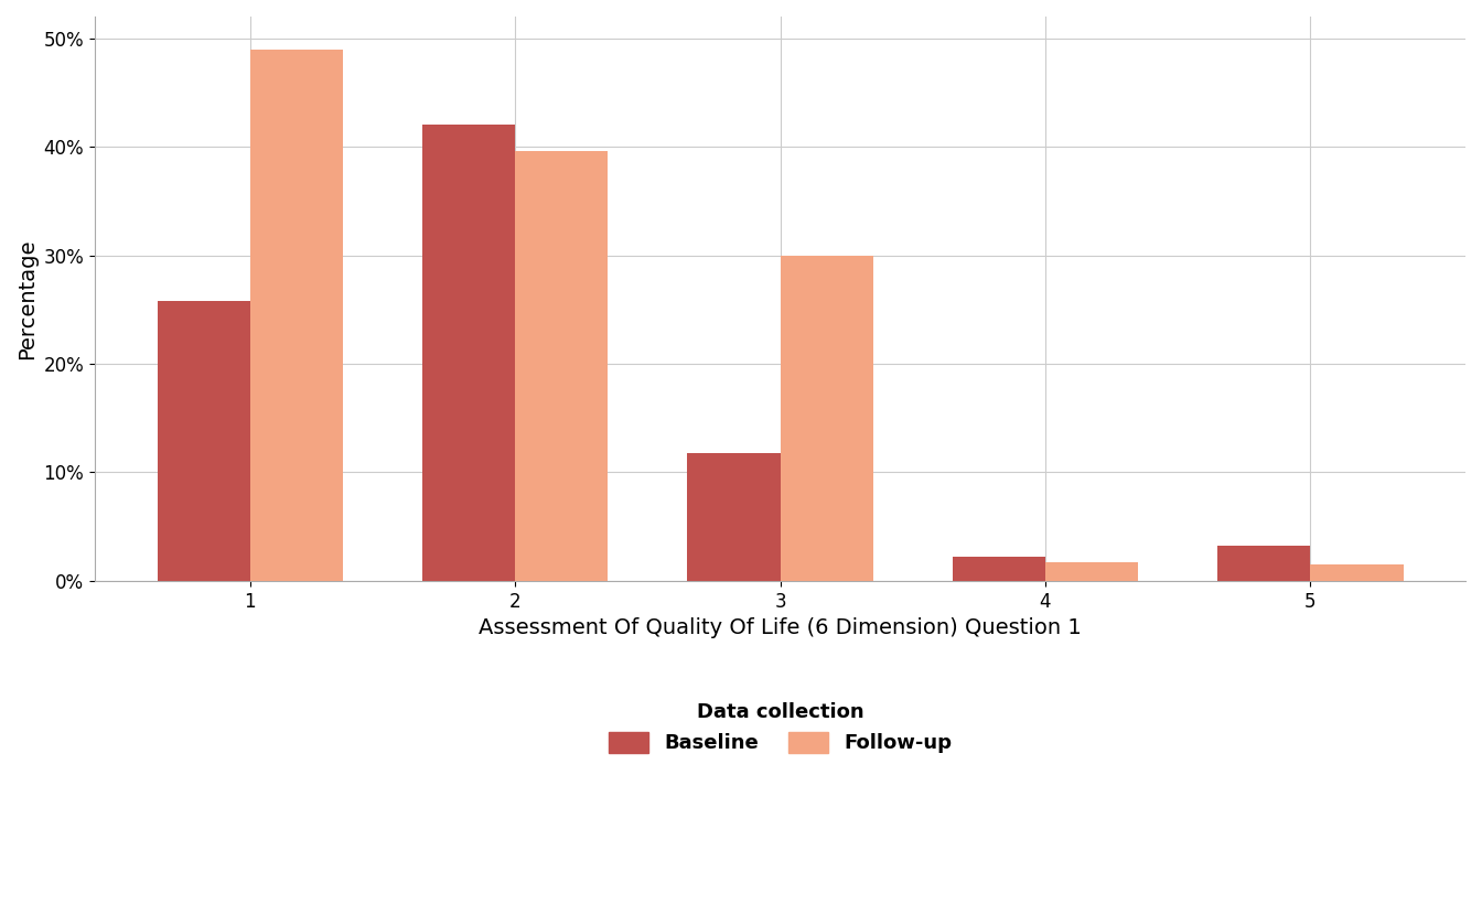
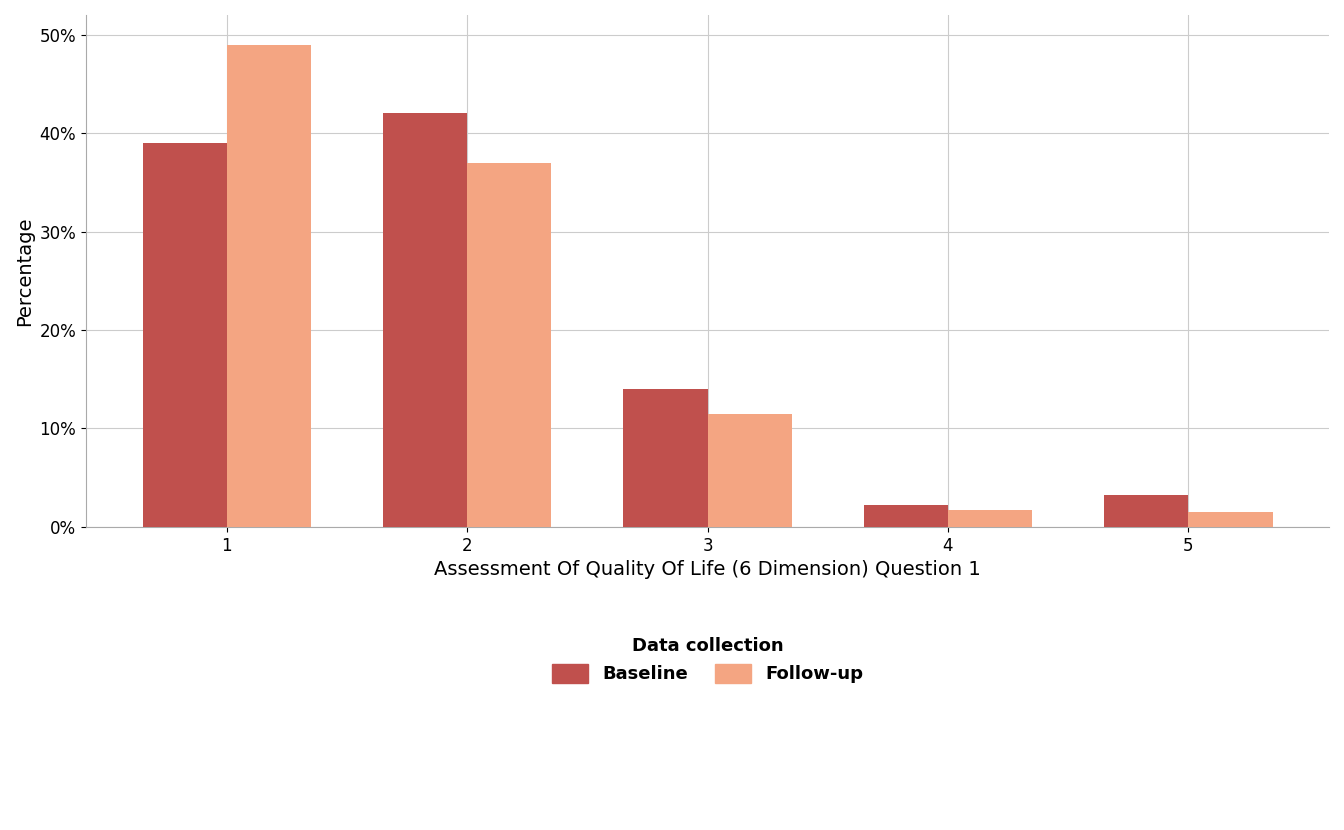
Baseline/1: 25.8% -> 39.0%
Follow-up/2: 39.6% -> 37.0%
Baseline/3: 11.8% -> 14.0%
Follow-up/3: 30.0% -> 11.5%
